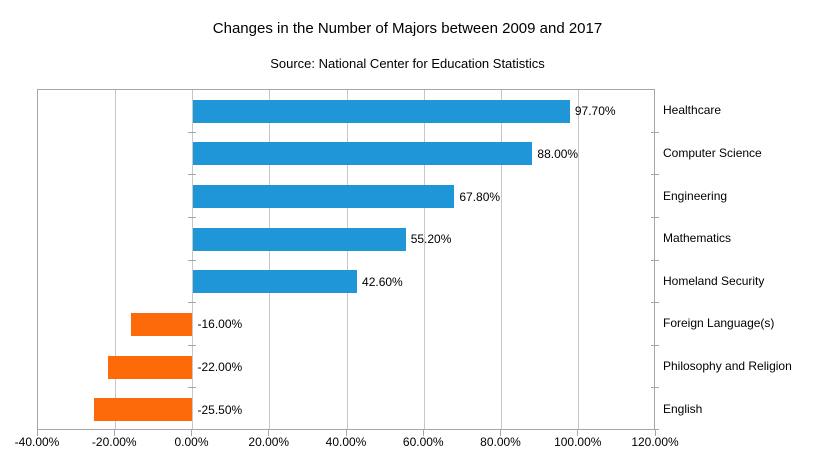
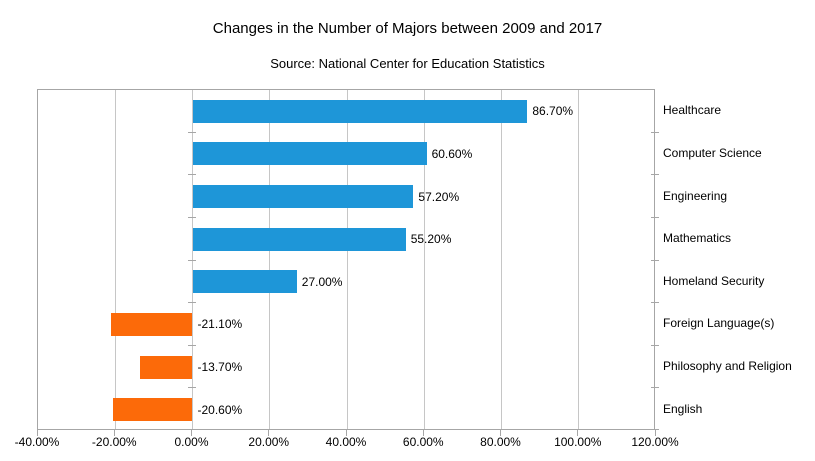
Healthcare: 97.70% -> 86.70%
Computer Science: 88.00% -> 60.60%
Engineering: 67.80% -> 57.20%
Homeland Security: 42.60% -> 27.00%
Foreign Language(s): -16.00% -> -21.10%
Philosophy and Religion: -22.00% -> -13.70%
English: -25.50% -> -20.60%
